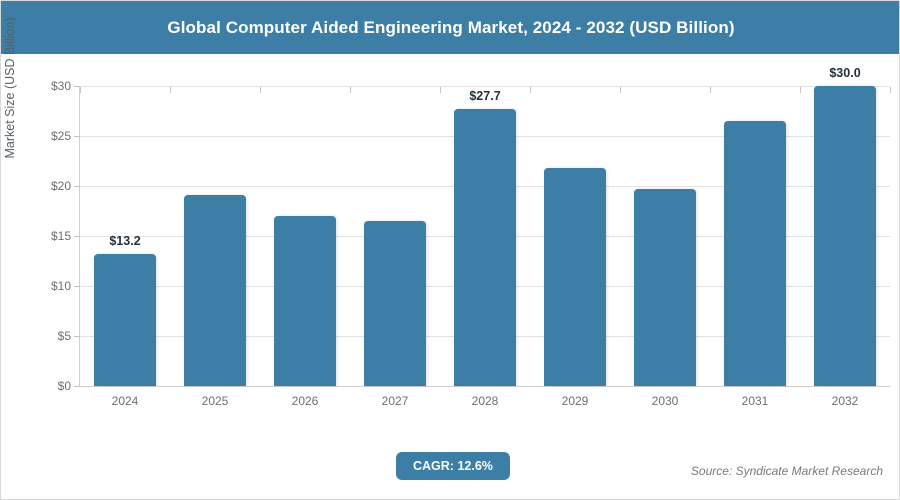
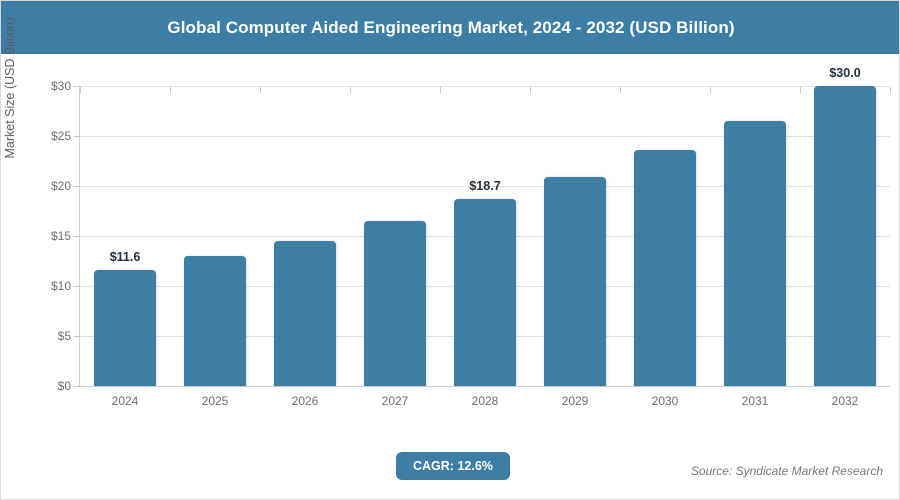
2024: $13.2 -> $11.6
2025: $19.1 -> $13.0
2026: $17.0 -> $14.5
2028: $27.7 -> $18.7
2029: $21.8 -> $20.9
2030: $19.7 -> $23.6
